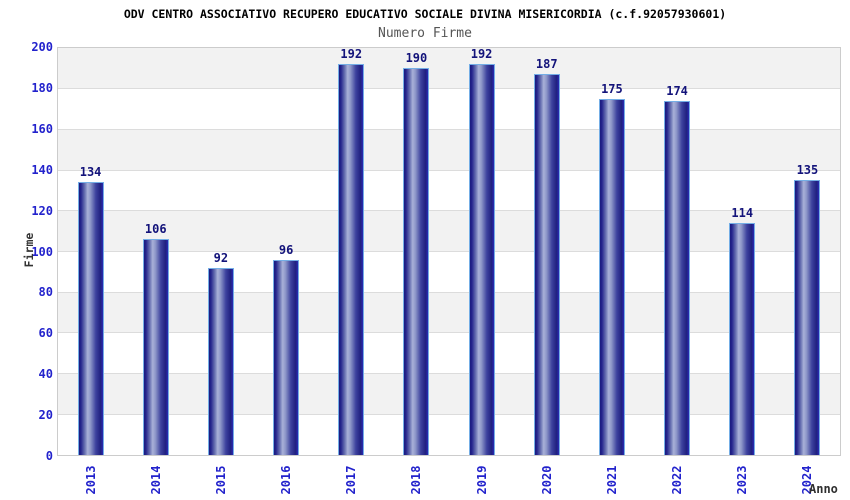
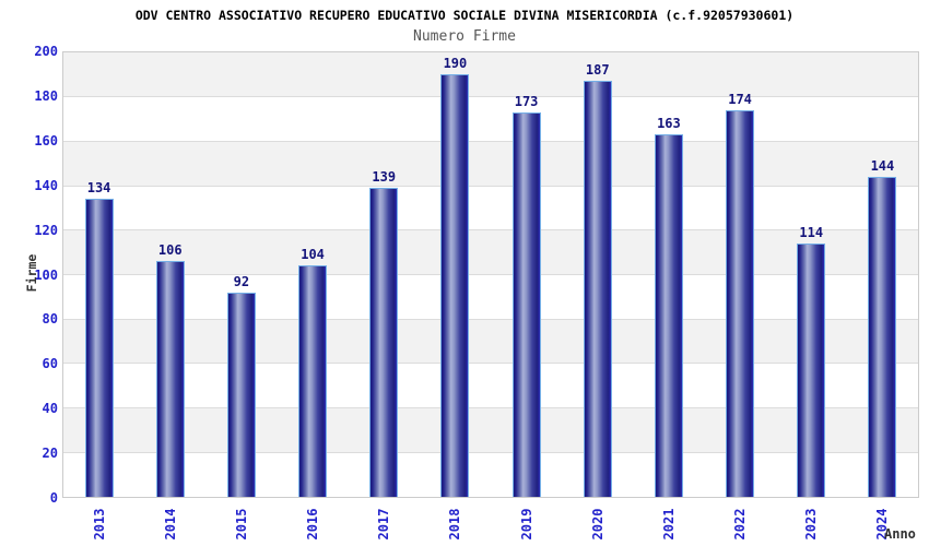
2016: 96 -> 104
2017: 192 -> 139
2019: 192 -> 173
2021: 175 -> 163
2024: 135 -> 144
